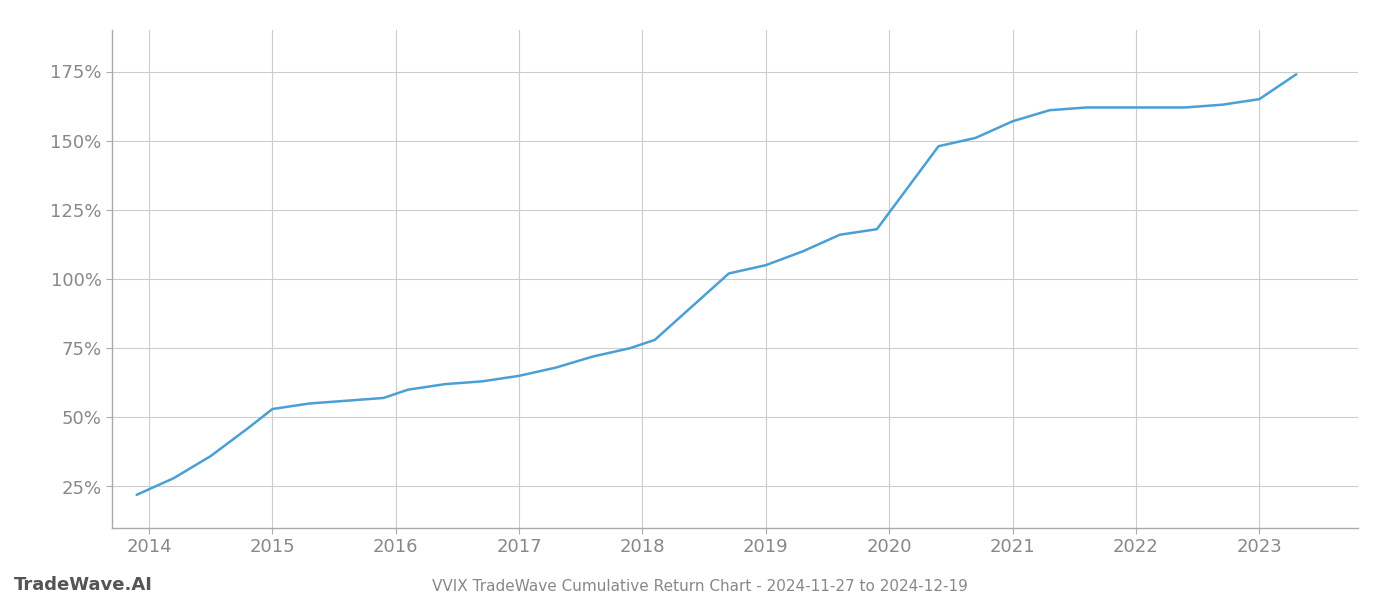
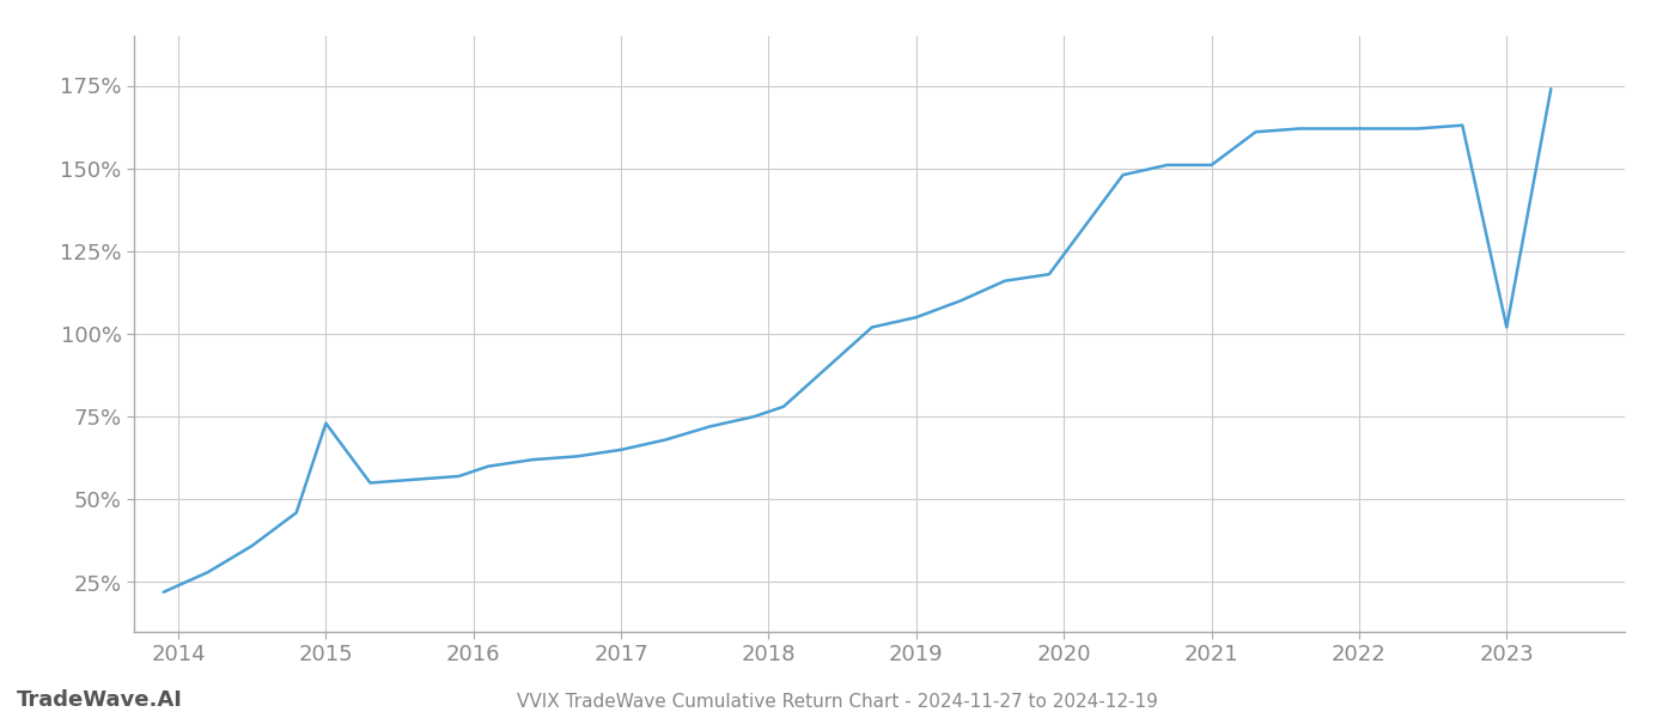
2015: 53% -> 73%
2021: 157% -> 151%
2023: 165% -> 102%
